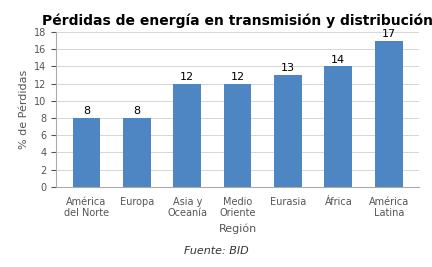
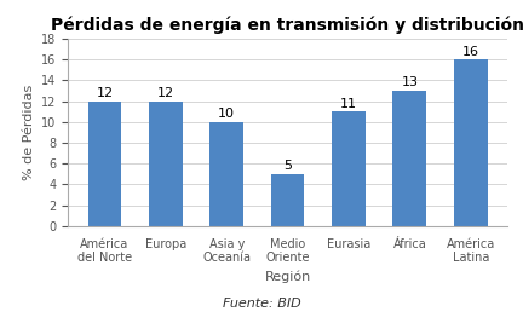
América del Norte: 8 -> 12
Europa: 8 -> 12
Asia y Oceanía: 12 -> 10
Medio Oriente: 12 -> 5
Eurasia: 13 -> 11
África: 14 -> 13
América Latina: 17 -> 16
